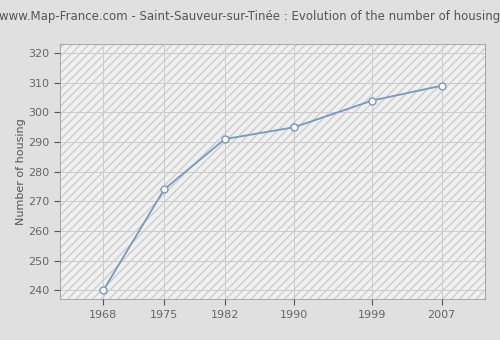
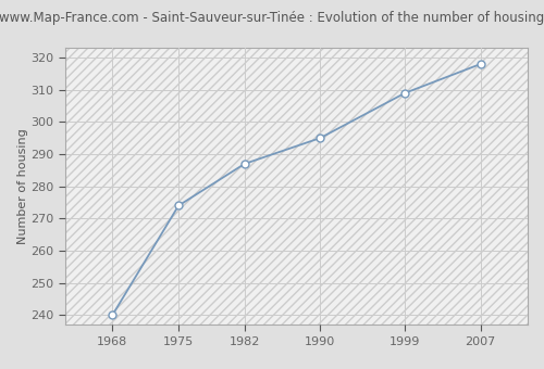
1982: 291 -> 287
1999: 304 -> 309
2007: 309 -> 318
